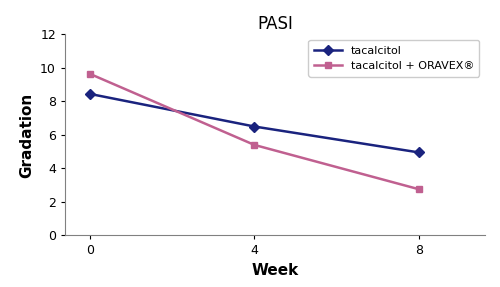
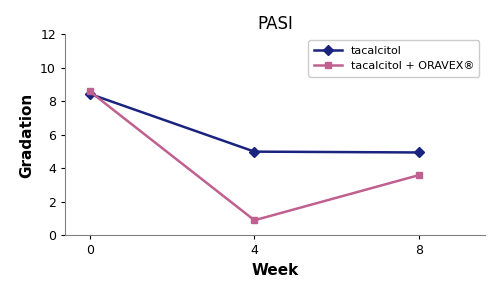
tacalcitol + ORAVEX®/0: 9.7 -> 8.6
tacalcitol/4: 6.5 -> 5.0
tacalcitol + ORAVEX®/4: 5.4 -> 0.9
tacalcitol + ORAVEX®/8: 2.8 -> 3.6
